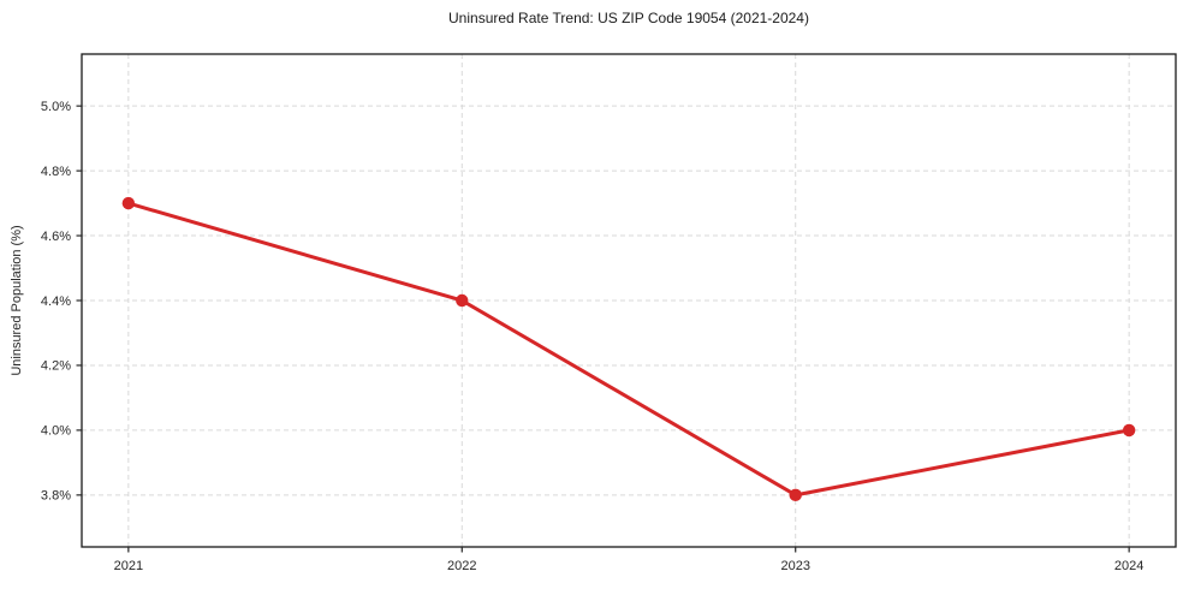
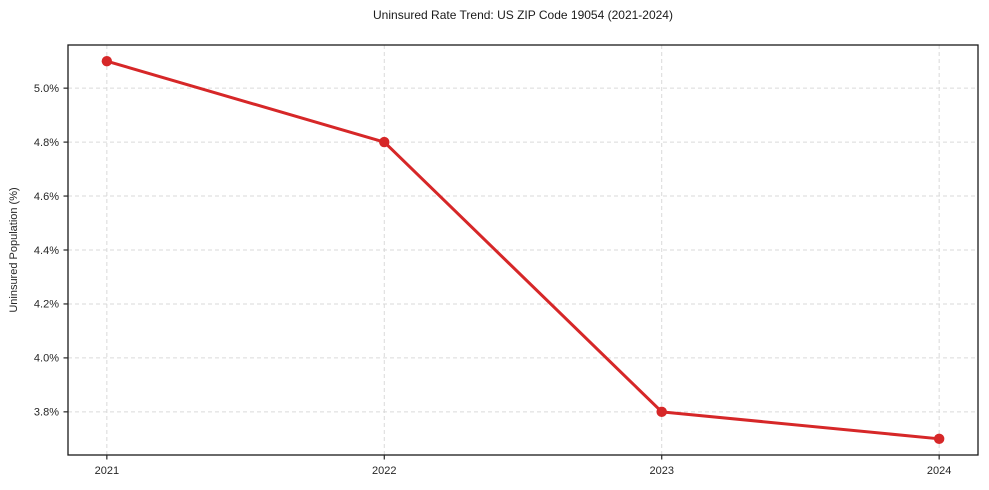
2021: 4.7% -> 5.1%
2022: 4.4% -> 4.8%
2024: 4.0% -> 3.7%
